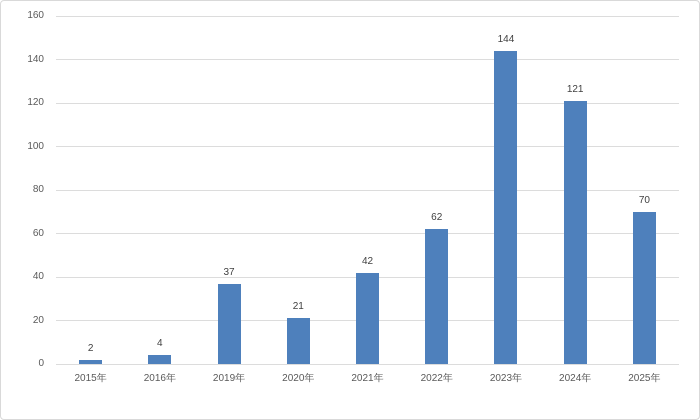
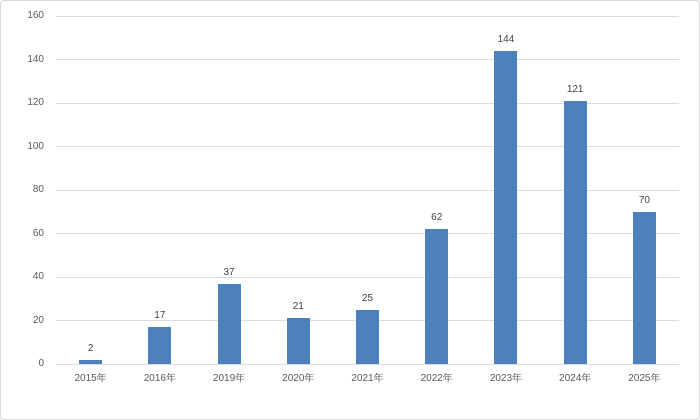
2016年: 4 -> 17
2021年: 42 -> 25
